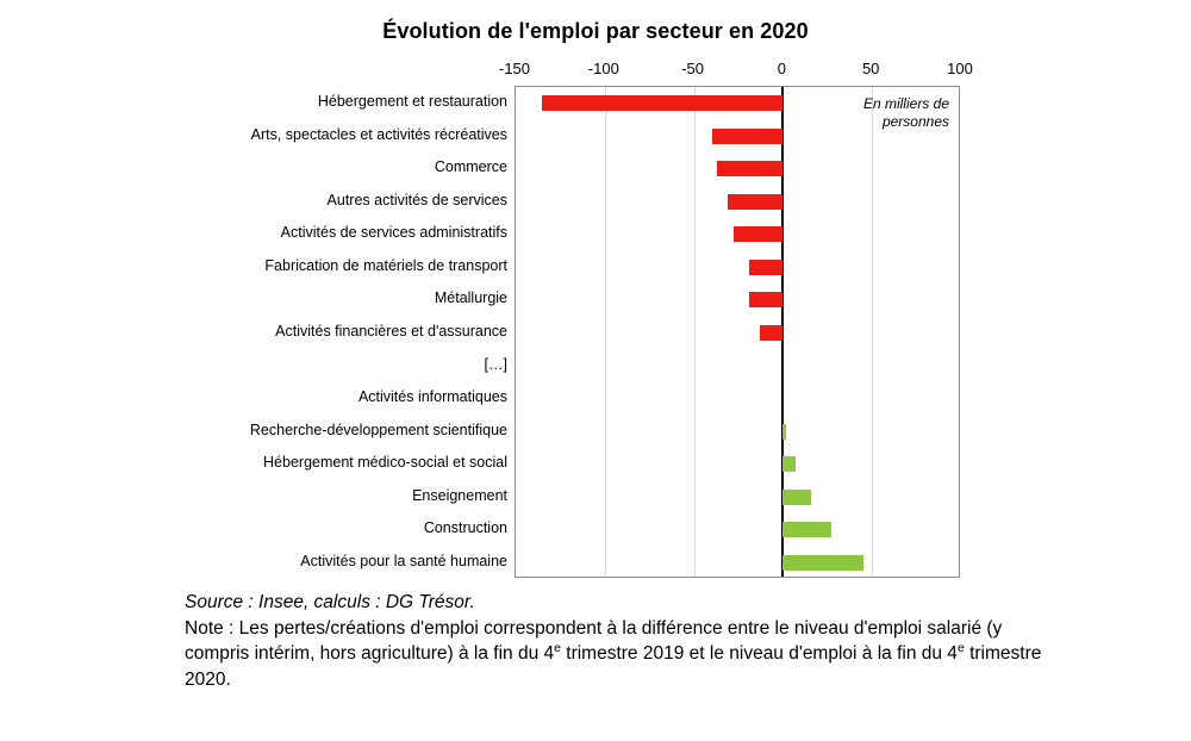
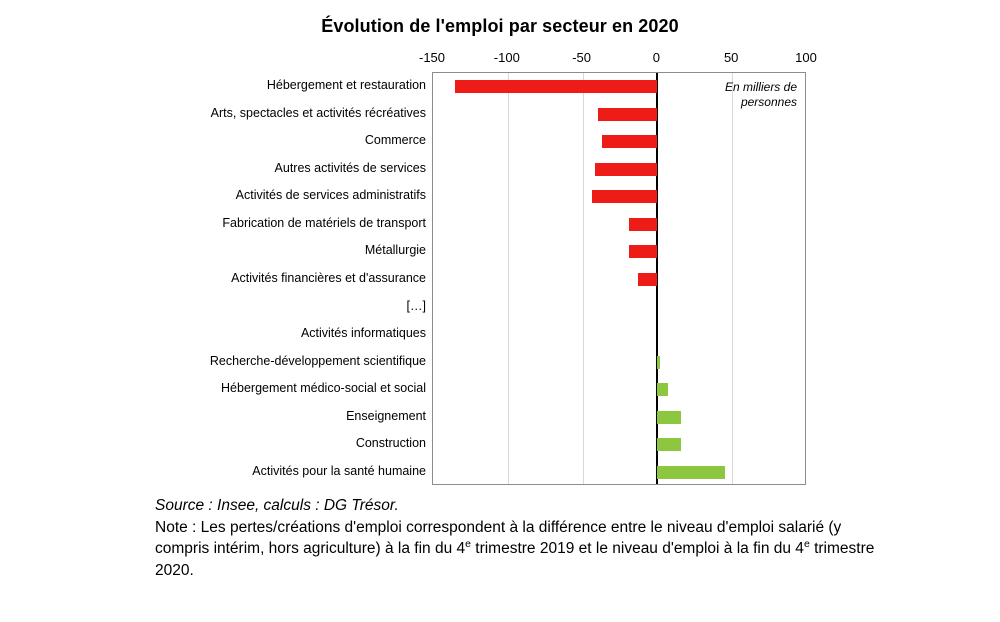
Autres activités de services: -31 -> -42
Activités de services administratifs: -28 -> -44
Construction: 27 -> 16
